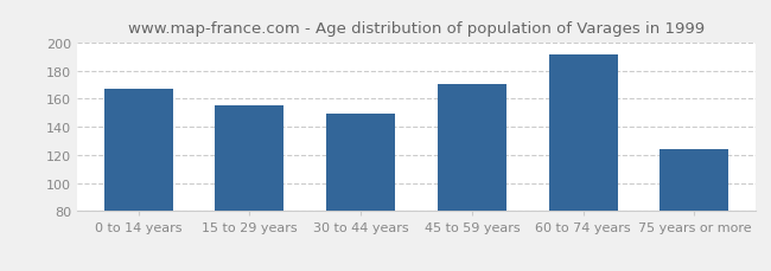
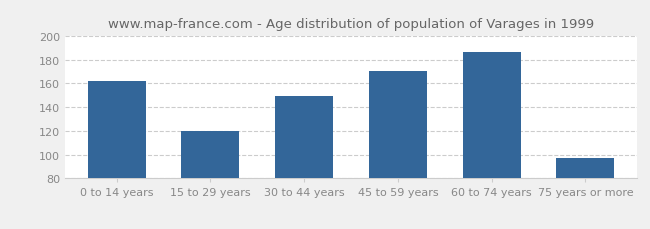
0 to 14 years: 167 -> 162
15 to 29 years: 155 -> 120
60 to 74 years: 191 -> 186
75 years or more: 124 -> 97
